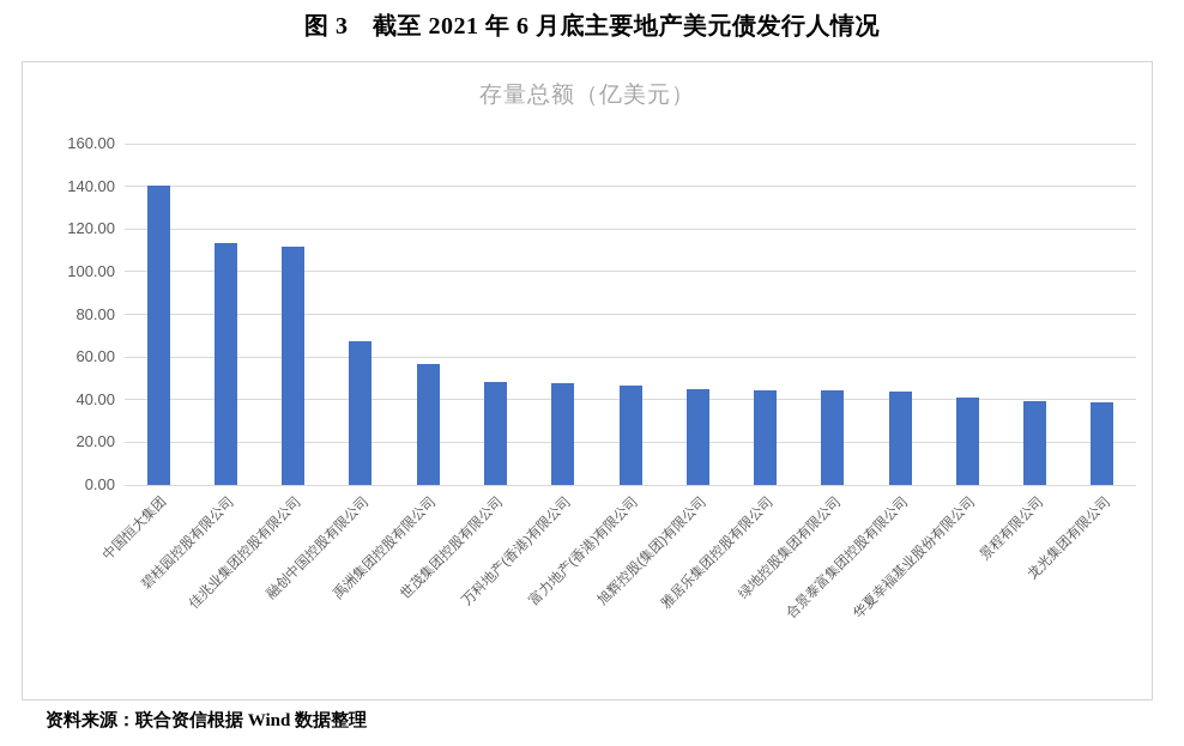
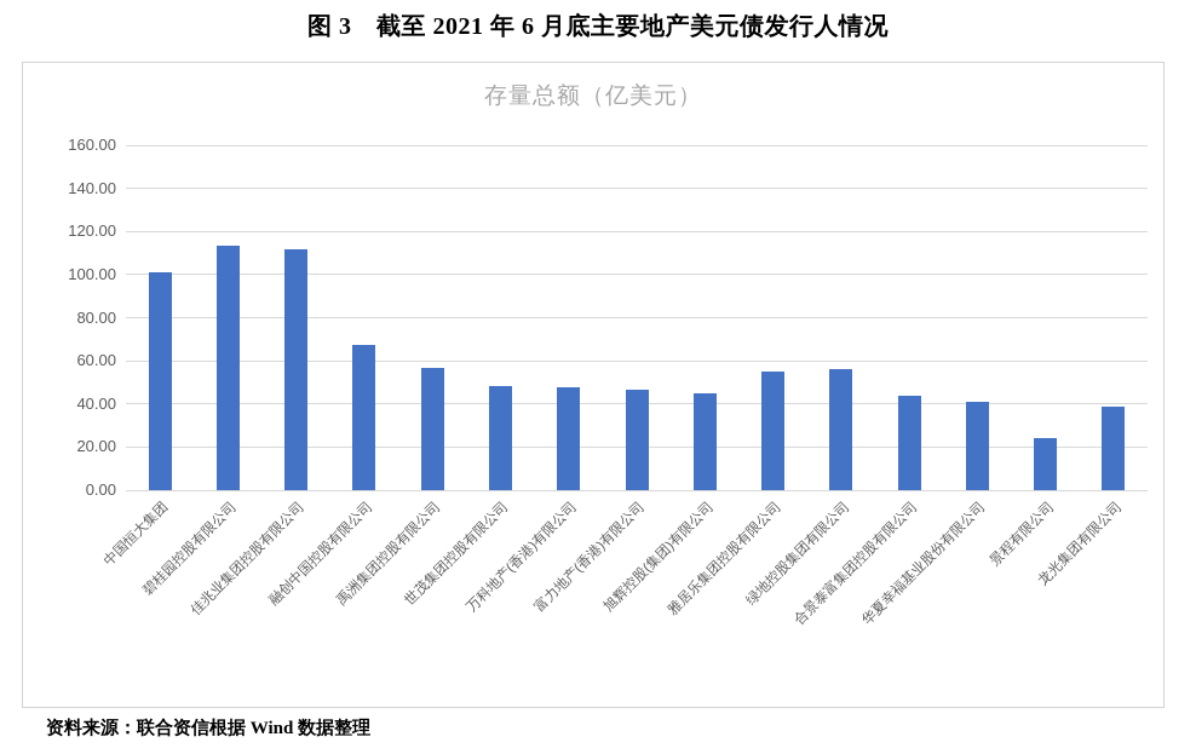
中国恒大集团: 140 -> 101
雅居乐集团控股有限公司: 44 -> 55
绿地控股集团有限公司: 44 -> 56
景程有限公司: 40 -> 24
